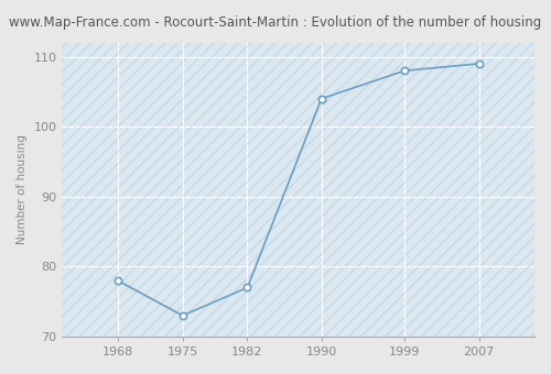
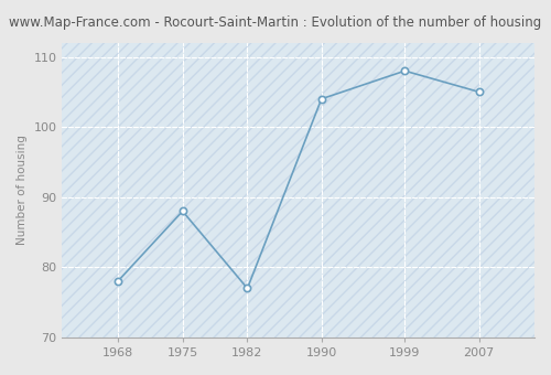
1975: 73 -> 88
2007: 109 -> 105
